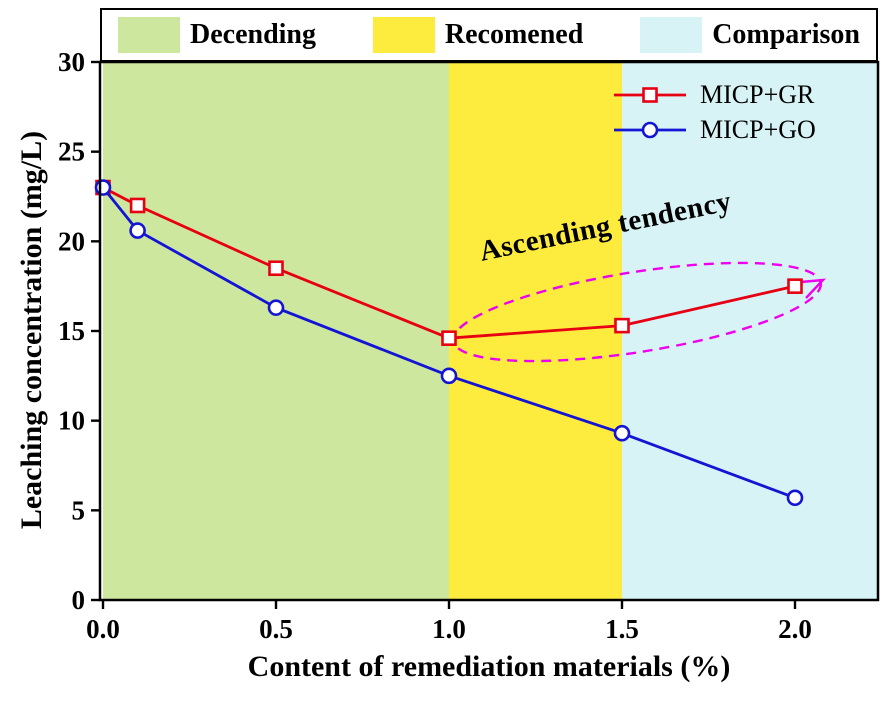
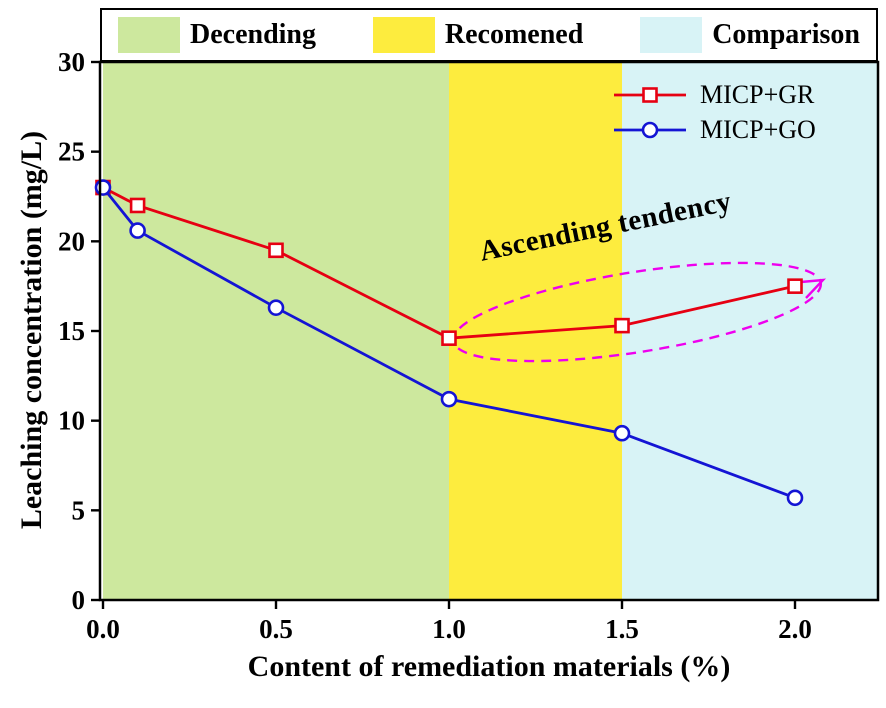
MICP+GR/0.5: 18.5 -> 19.5
MICP+GO/1.0: 12.5 -> 11.2
